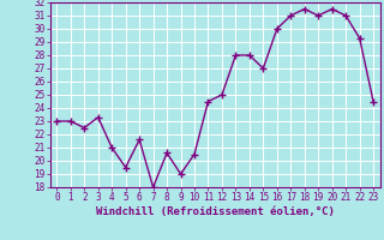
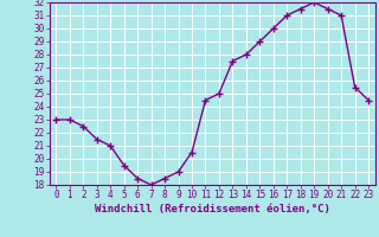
3: 23.3 -> 21.5
6: 21.6 -> 18.5
8: 20.6 -> 18.5
13: 28.0 -> 27.5
15: 27.0 -> 29.0
19: 31.0 -> 32.0
22: 29.3 -> 25.5
